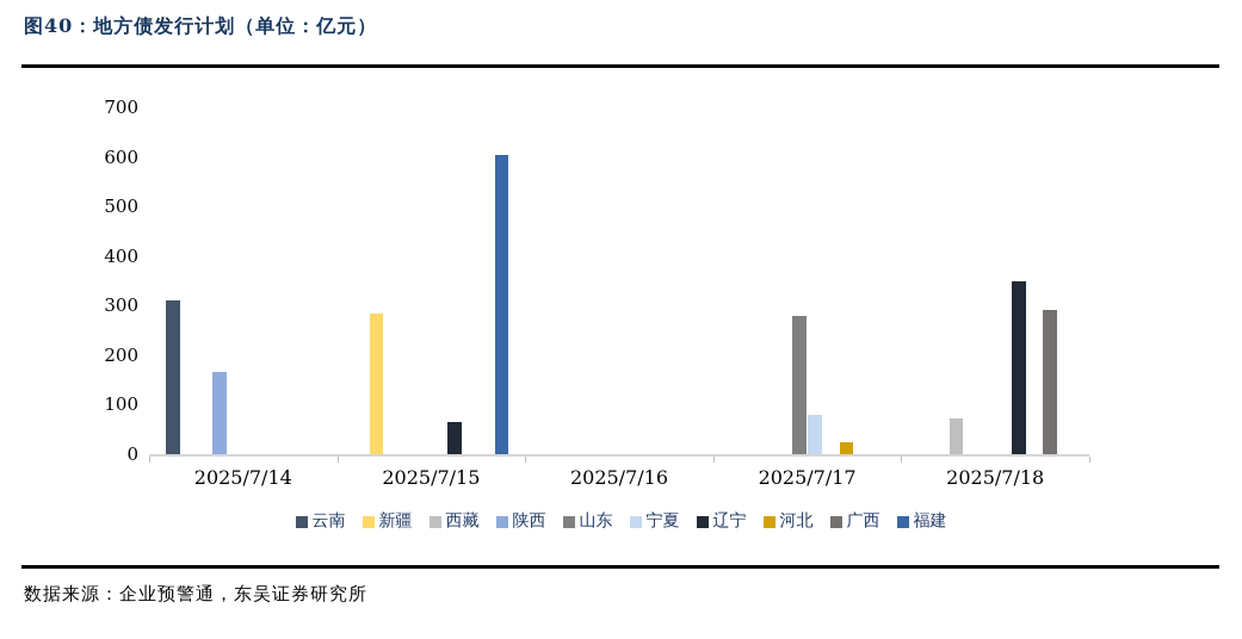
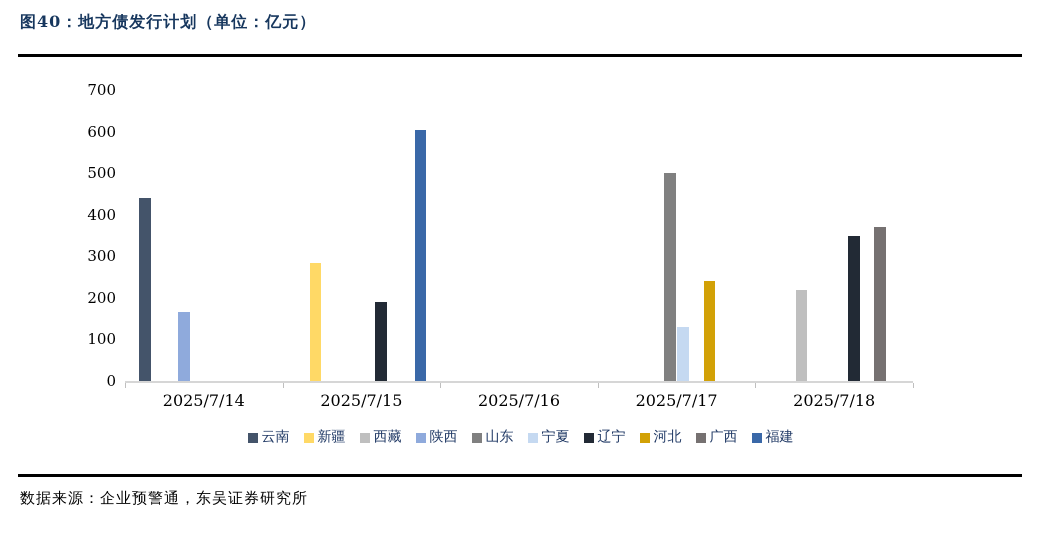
云南/2025/7/14: 310 -> 440
辽宁/2025/7/15: 60 -> 190
山东/2025/7/17: 280 -> 500
宁夏/2025/7/17: 80 -> 130
河北/2025/7/17: 20 -> 240
西藏/2025/7/18: 70 -> 220
广西/2025/7/18: 290 -> 370
